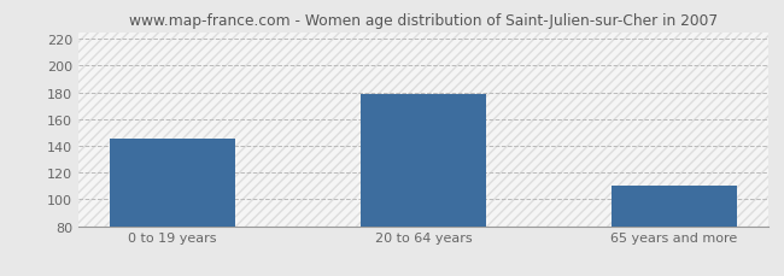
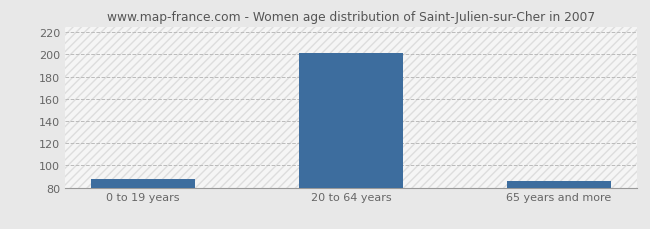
0 to 19 years: 145 -> 88
20 to 64 years: 179 -> 201
65 years and more: 110 -> 86
